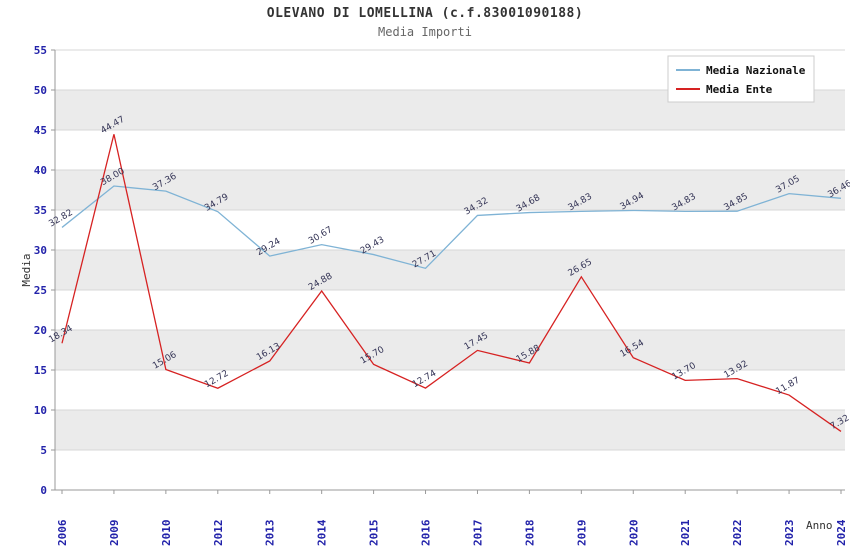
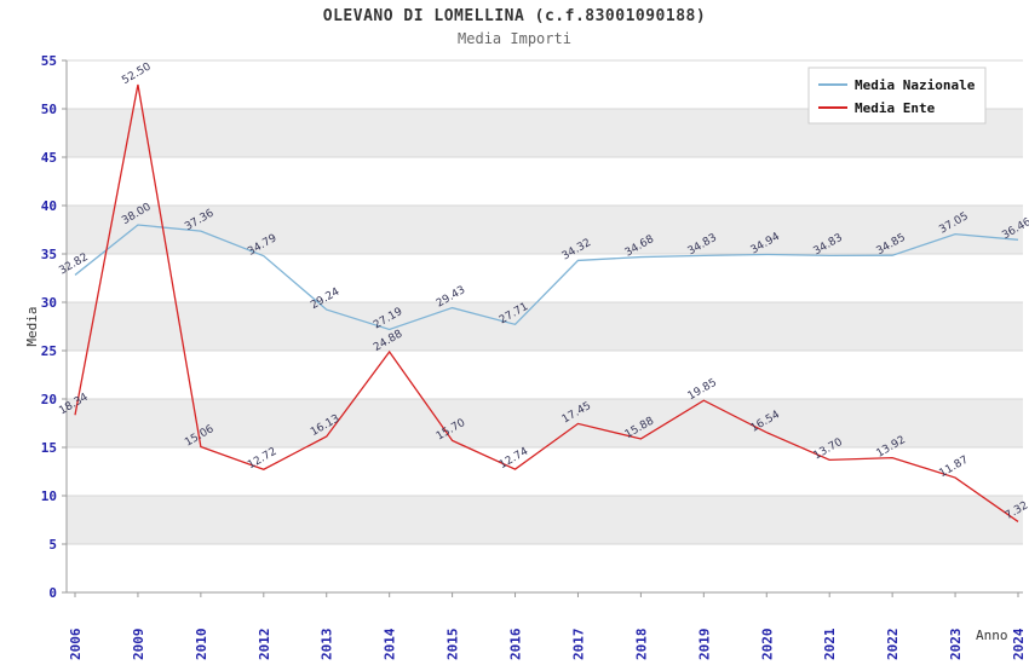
Media Ente/2009: 44.47 -> 52.50
Media Nazionale/2014: 30.67 -> 27.19
Media Ente/2019: 26.65 -> 19.85
